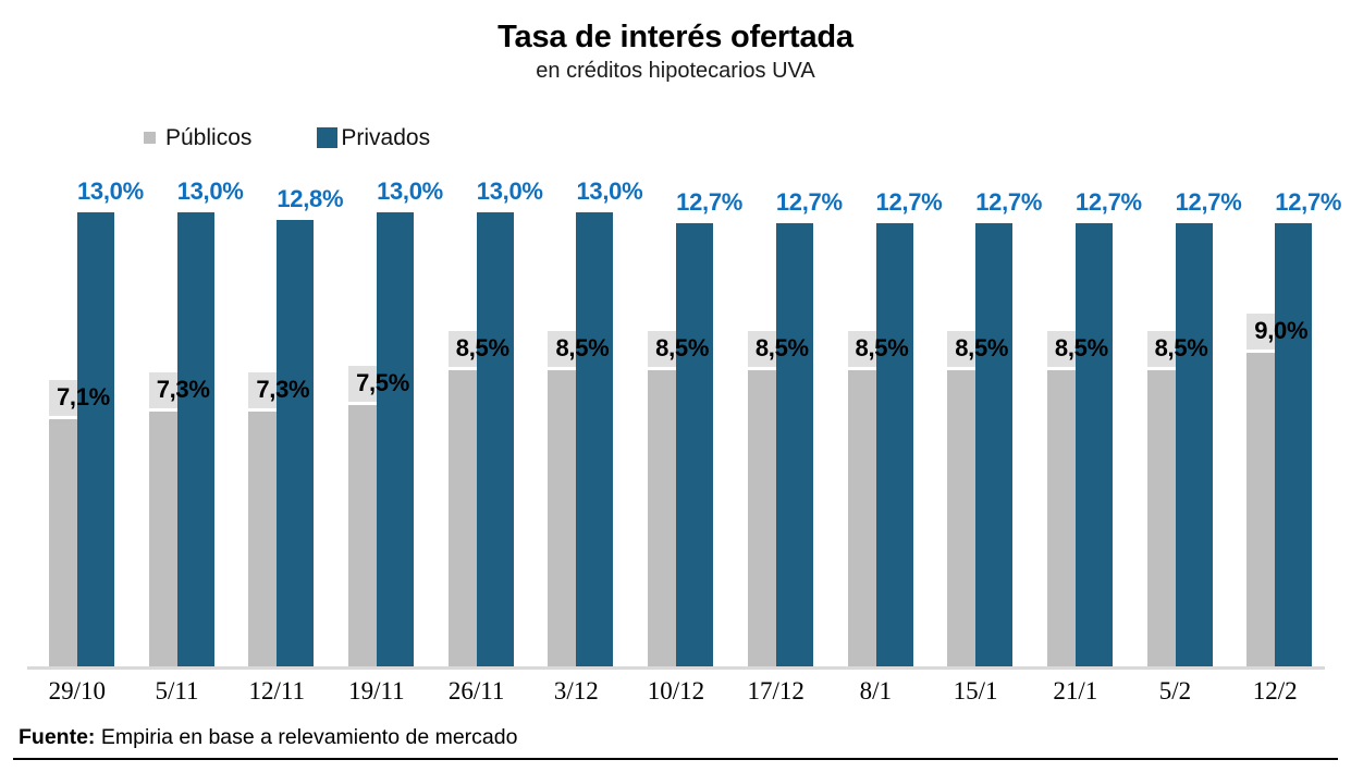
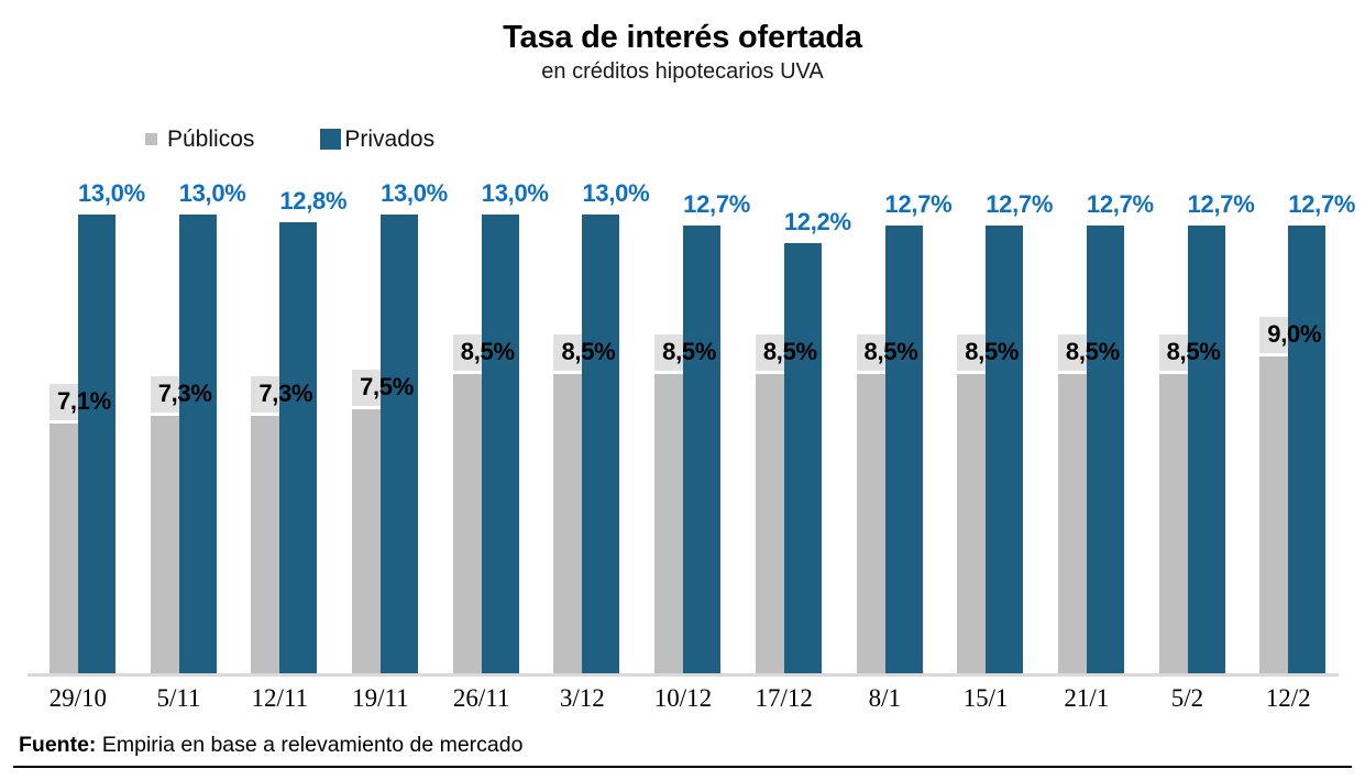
Privados/17/12: 12,7% -> 12,2%
